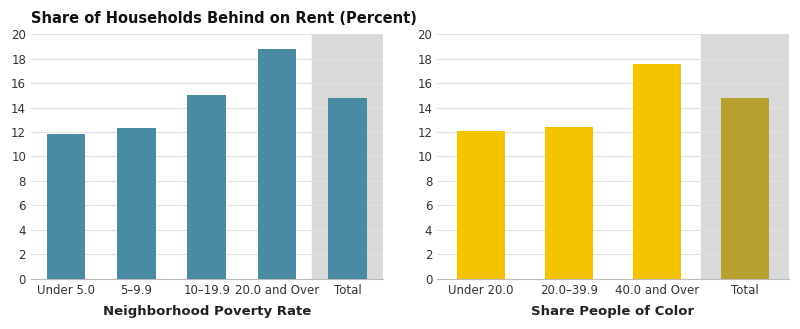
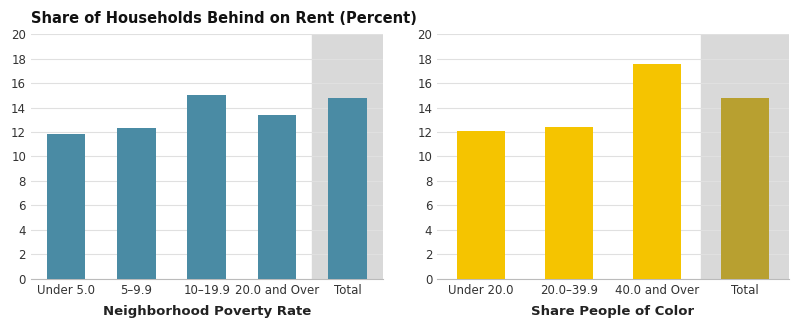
Share of Households Behind on Rent (Percent)/20.0 and Over: 18.8 -> 13.4
